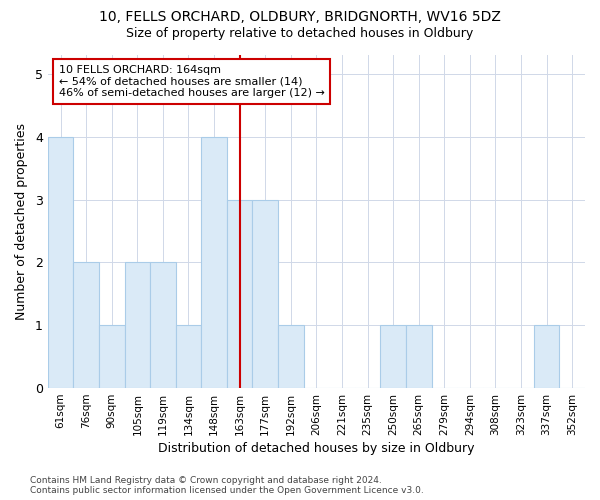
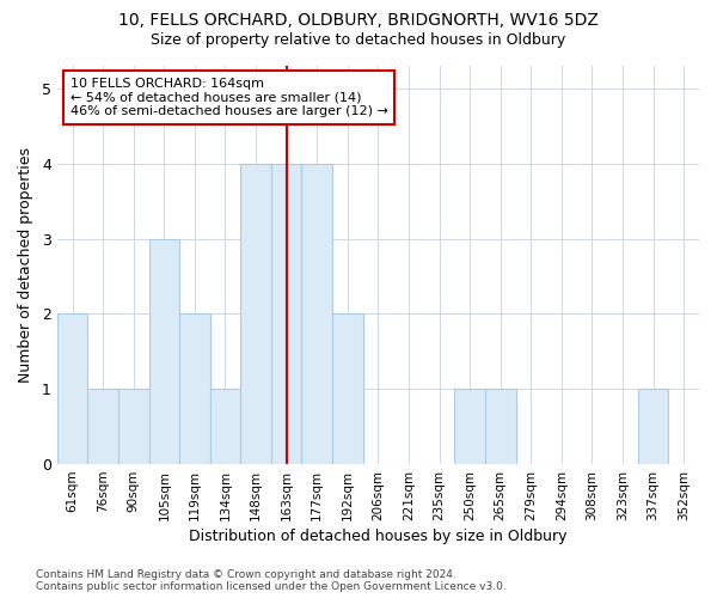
61sqm: 4 -> 2
76sqm: 2 -> 1
105sqm: 2 -> 3
163sqm: 3 -> 4
177sqm: 3 -> 4
192sqm: 1 -> 2
